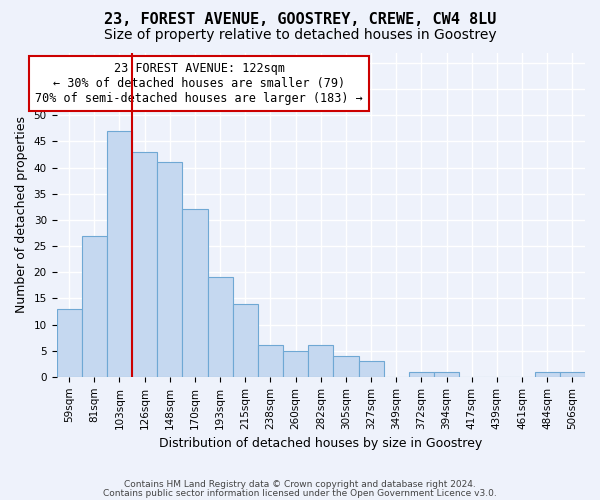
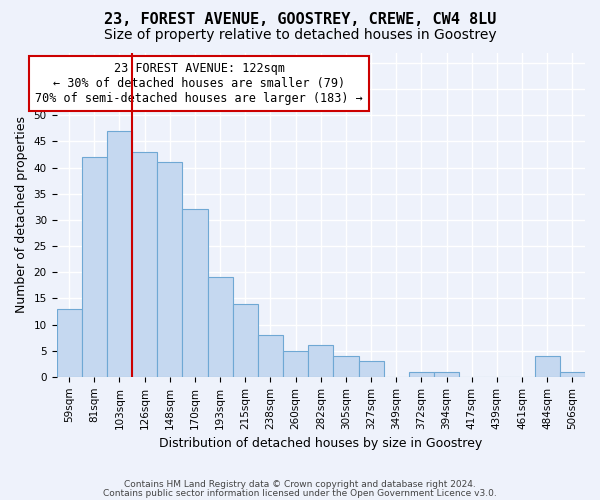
81sqm: 27 -> 42
238sqm: 6 -> 8
484sqm: 1 -> 4
